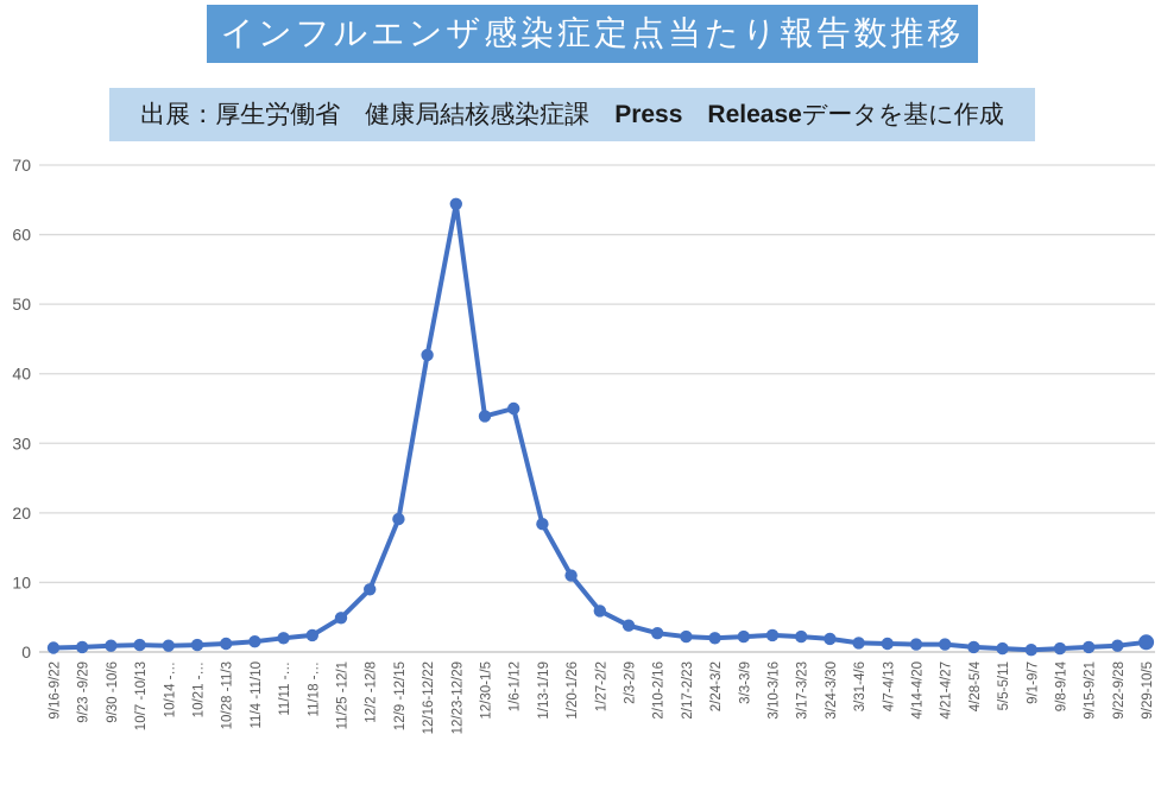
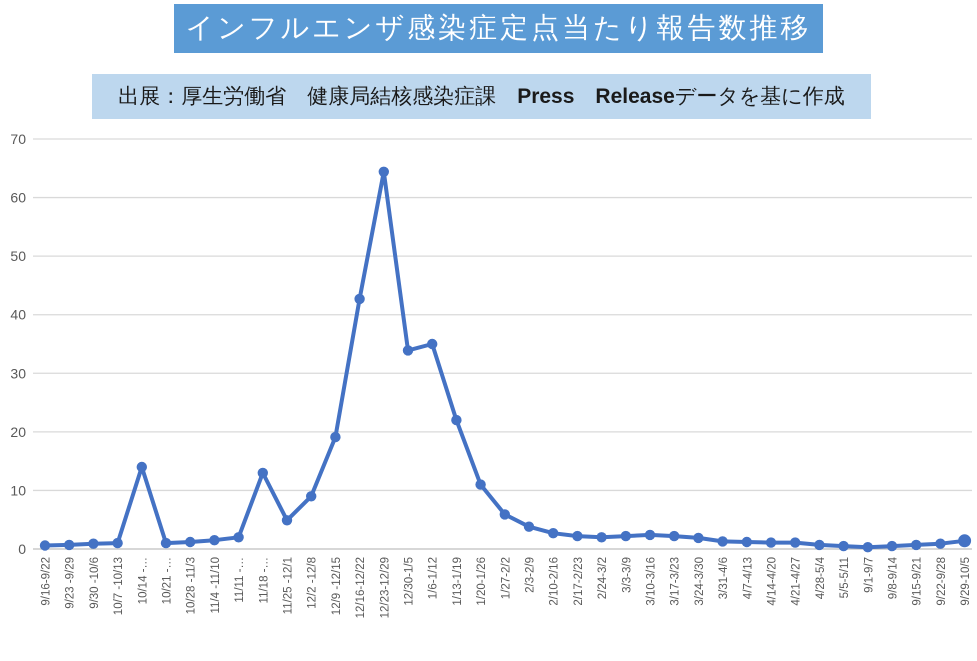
10/14 -…: 1 -> 14
11/18 -…: 2 -> 13
1/13-1/19: 18 -> 22
